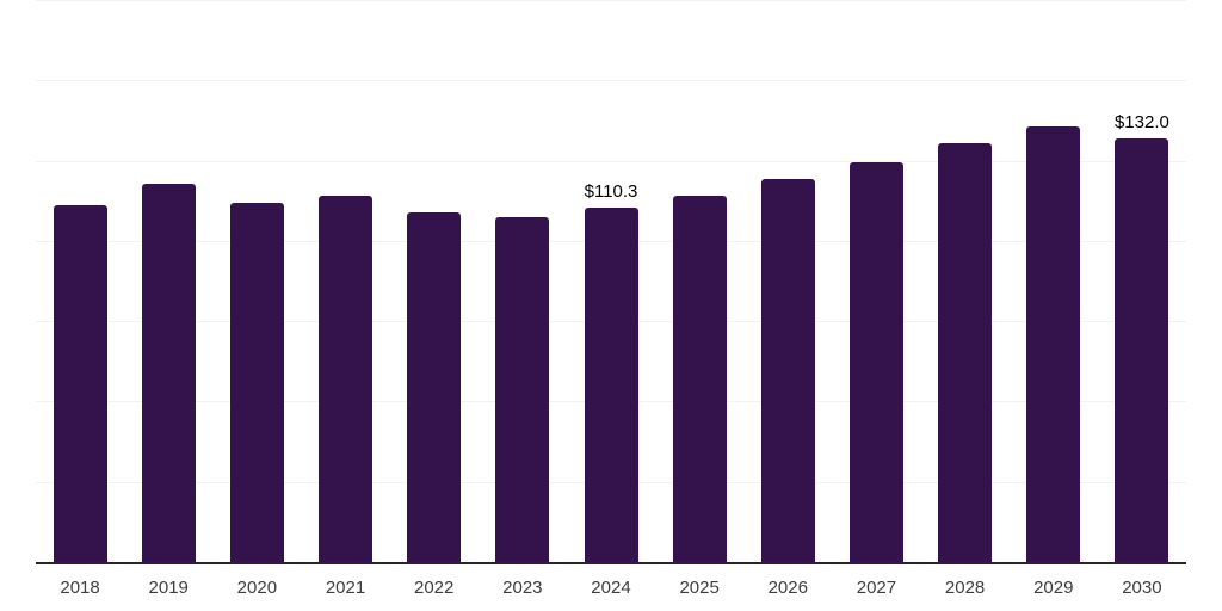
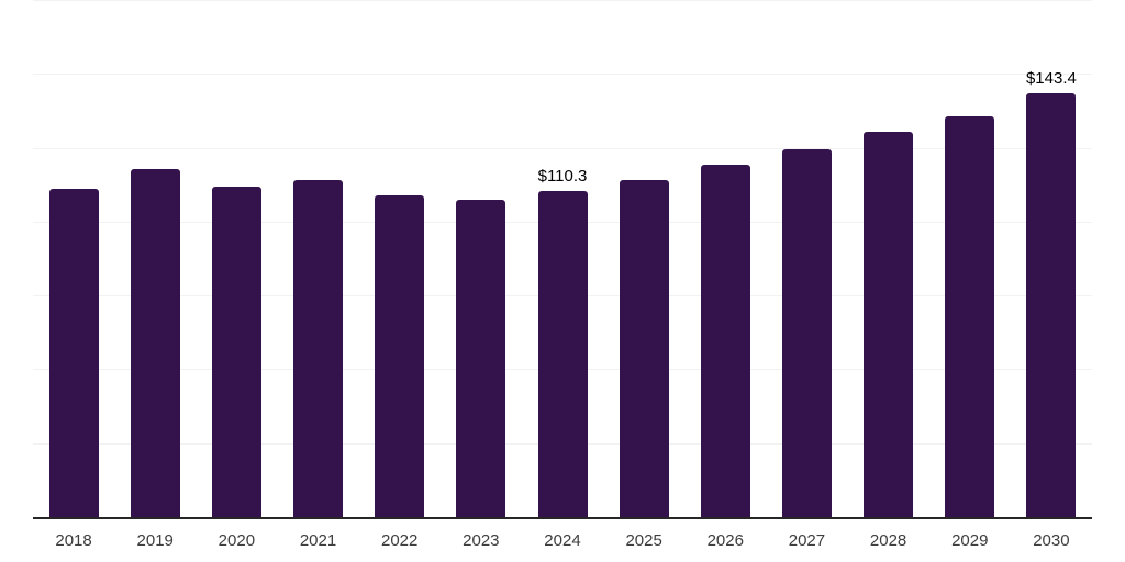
2030: $132.0 -> $143.4
